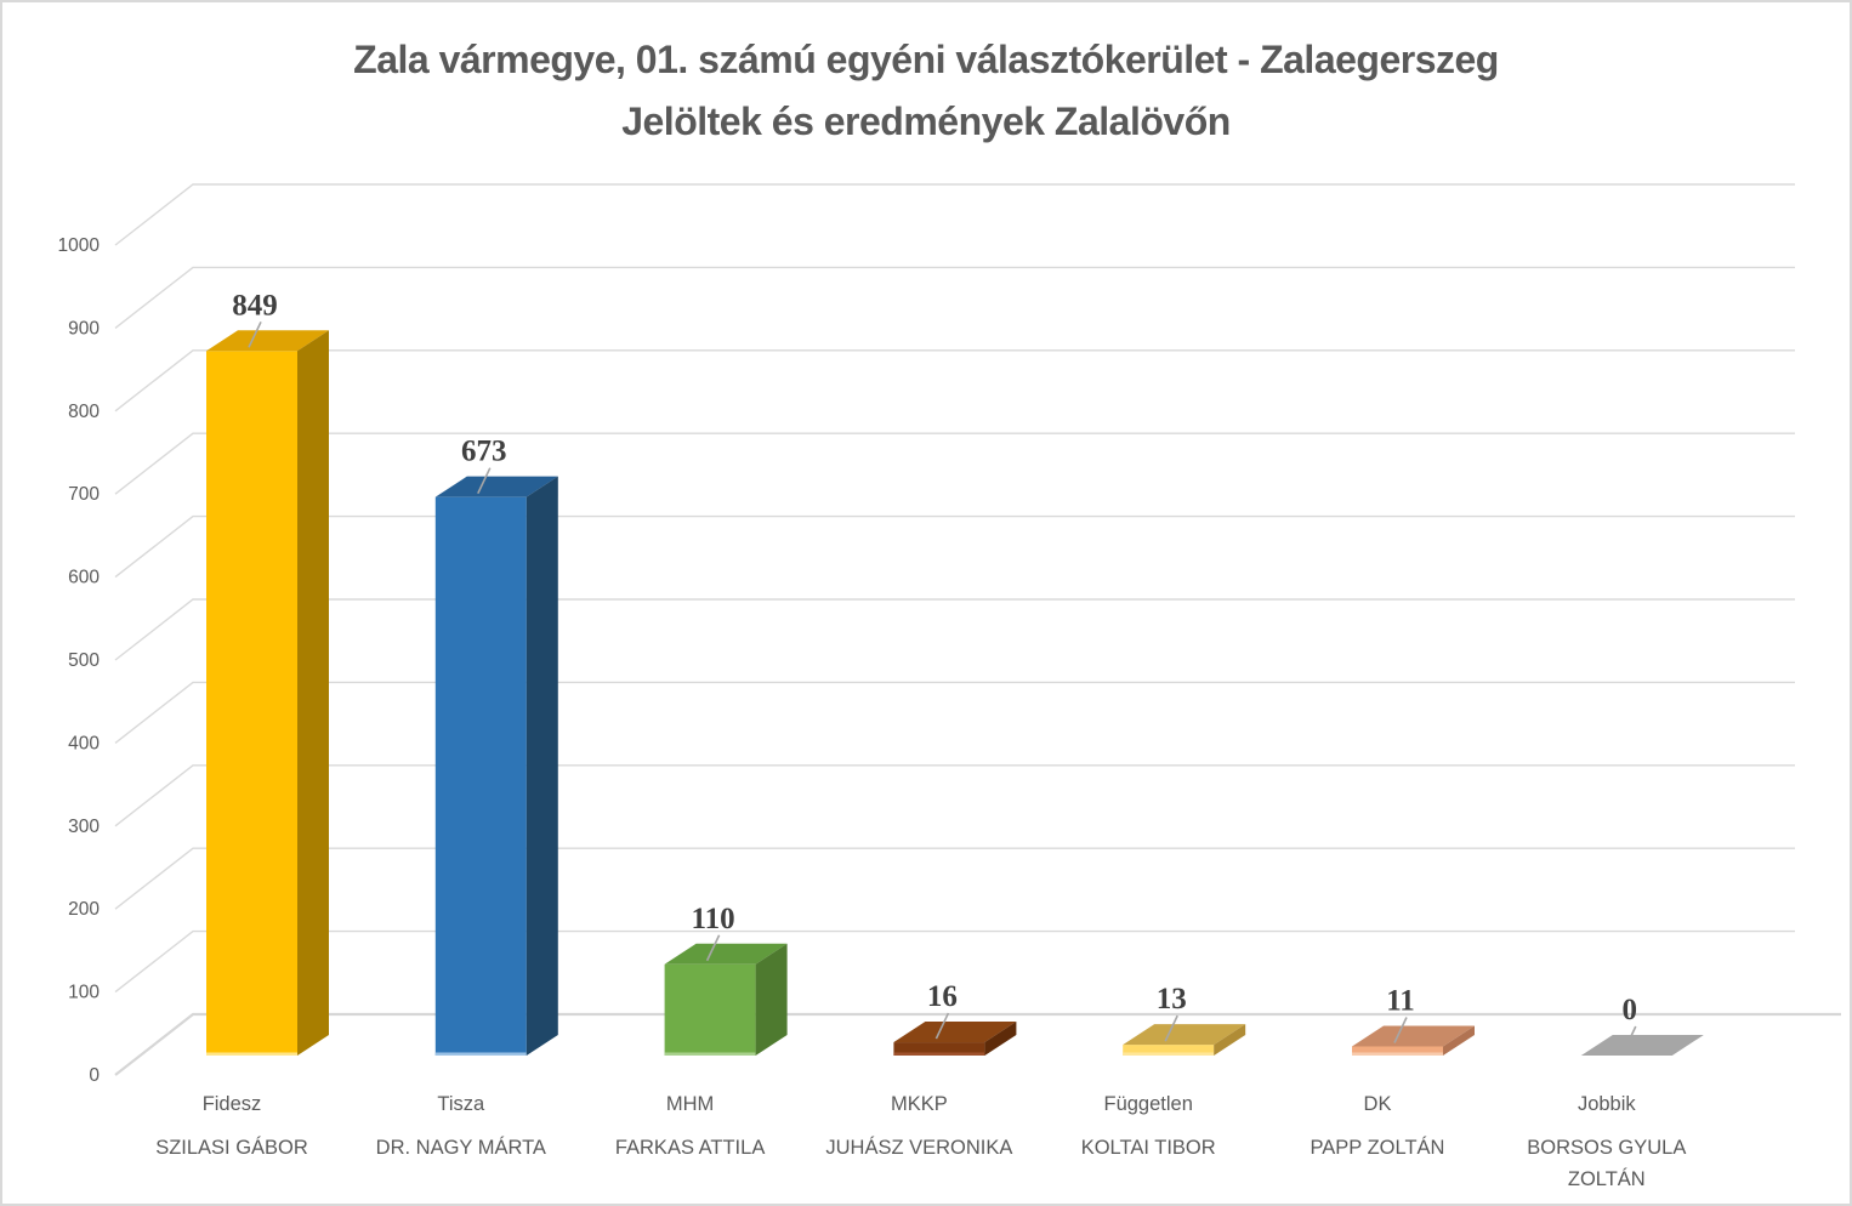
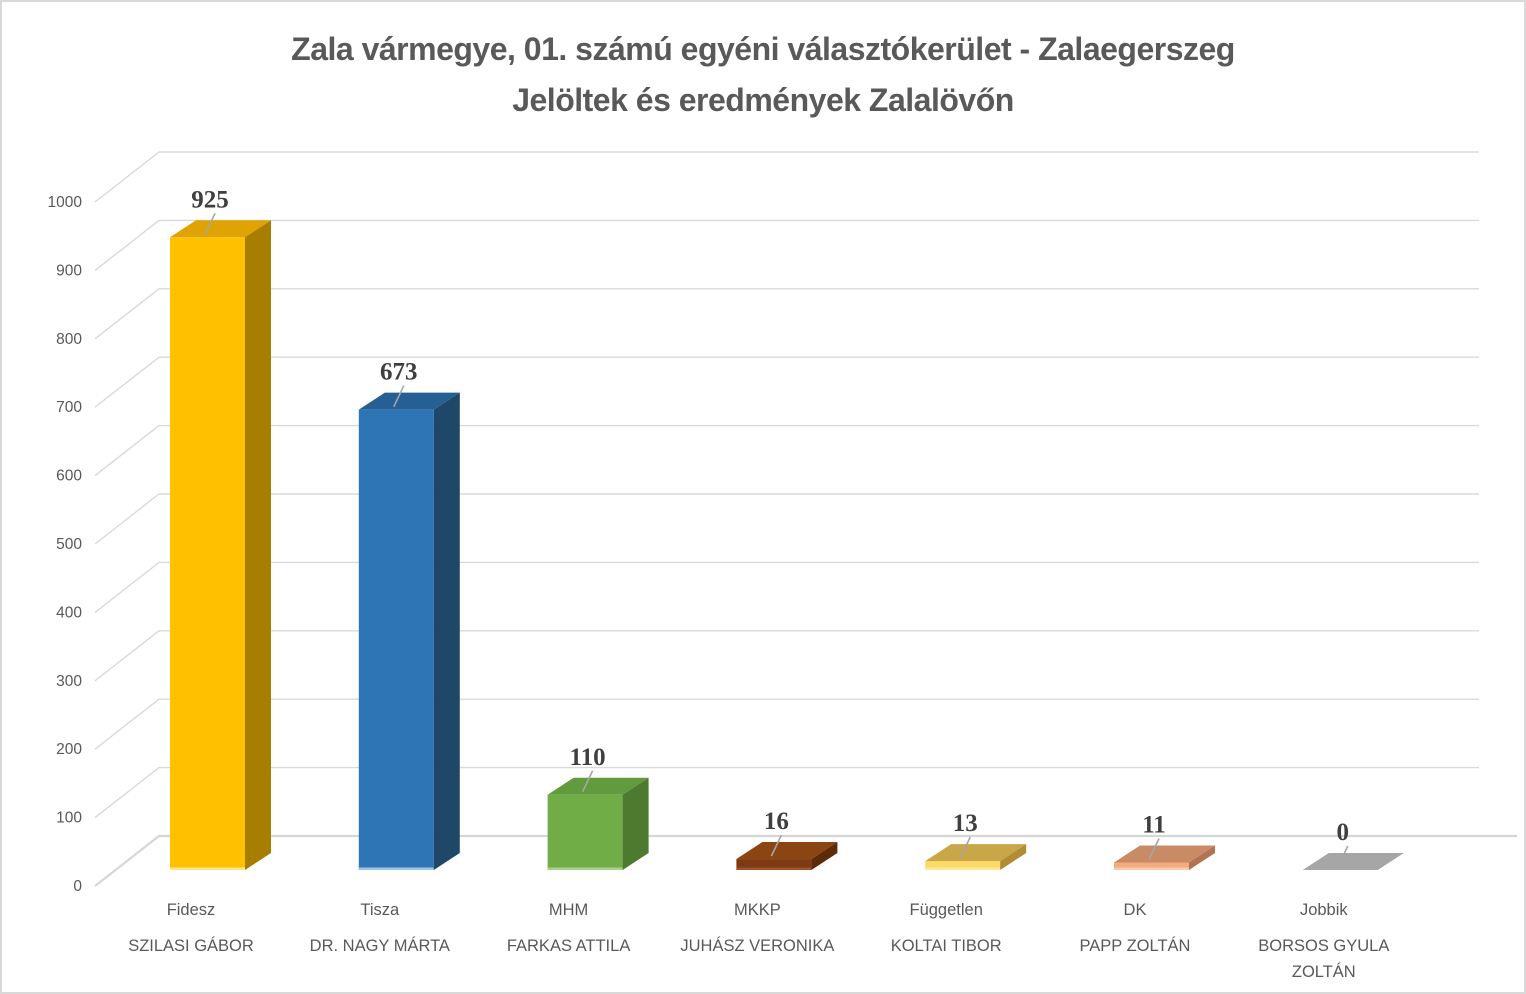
Fidesz: 849 -> 925
